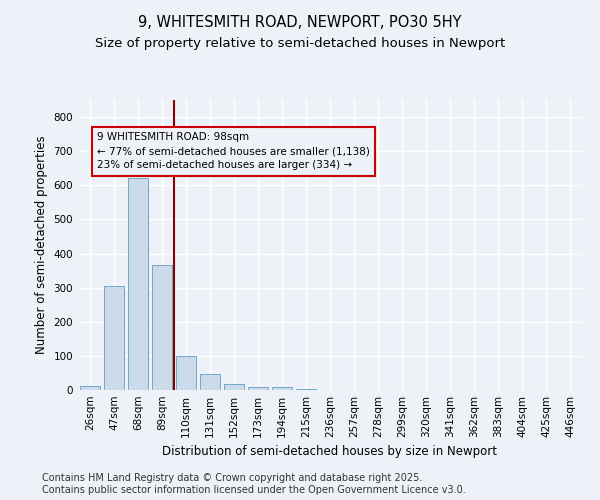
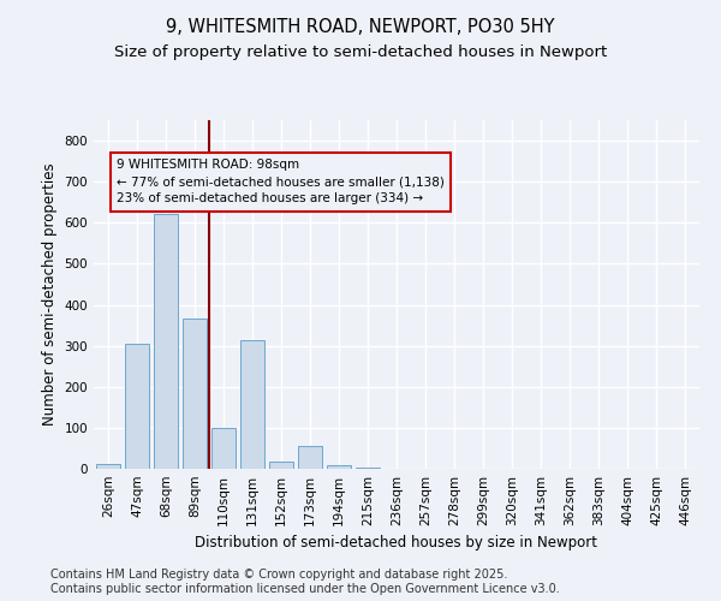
131sqm: 47 -> 315
173sqm: 10 -> 55
